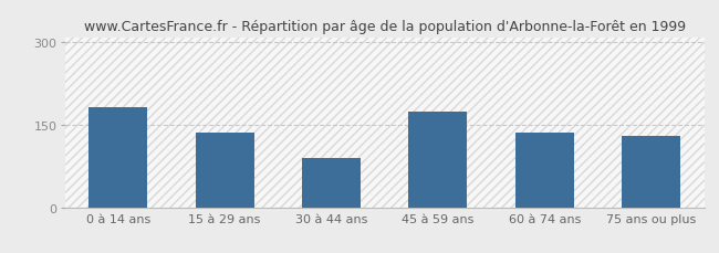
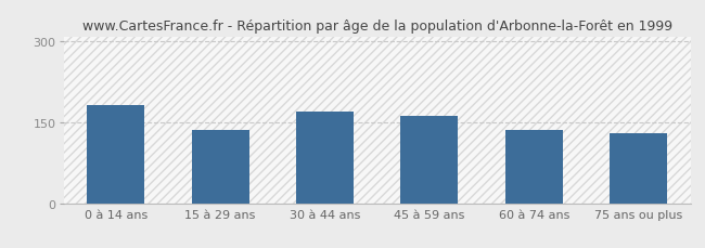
30 à 44 ans: 90 -> 170
45 à 59 ans: 175 -> 163
